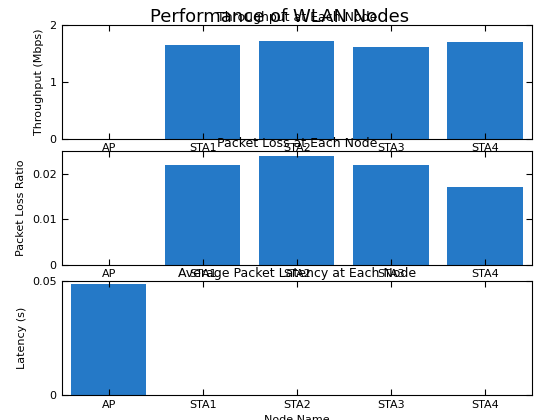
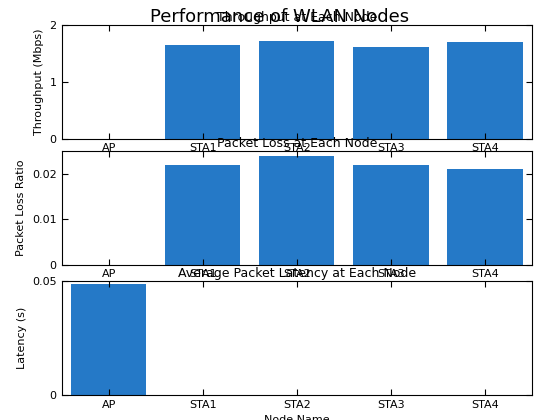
Packet Loss at Each Node/STA4: 0.017 -> 0.021
